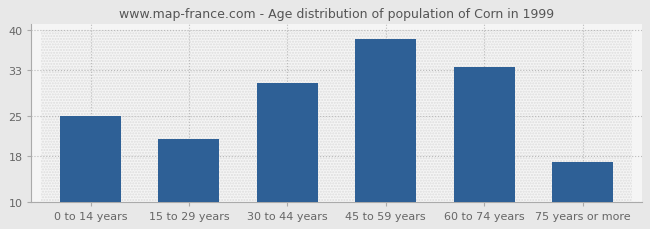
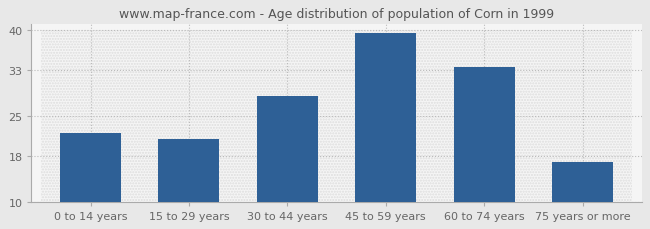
0 to 14 years: 25.0 -> 22.0
30 to 44 years: 30.8 -> 28.5
45 to 59 years: 38.4 -> 39.5
